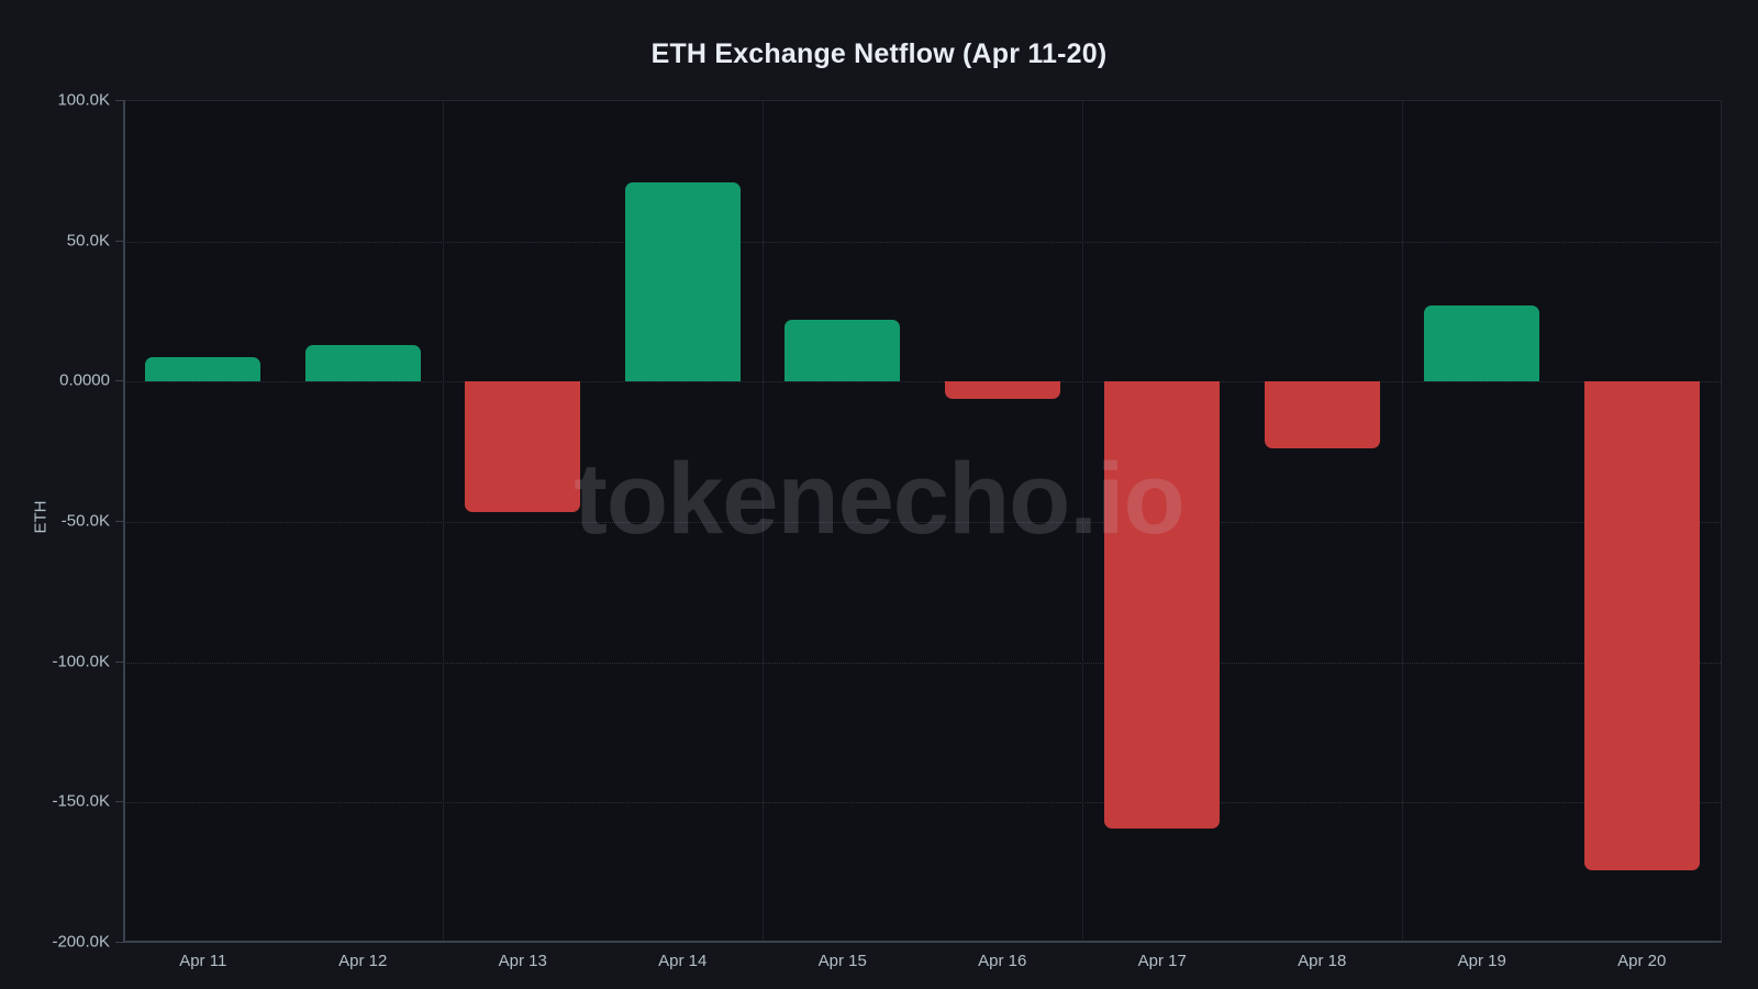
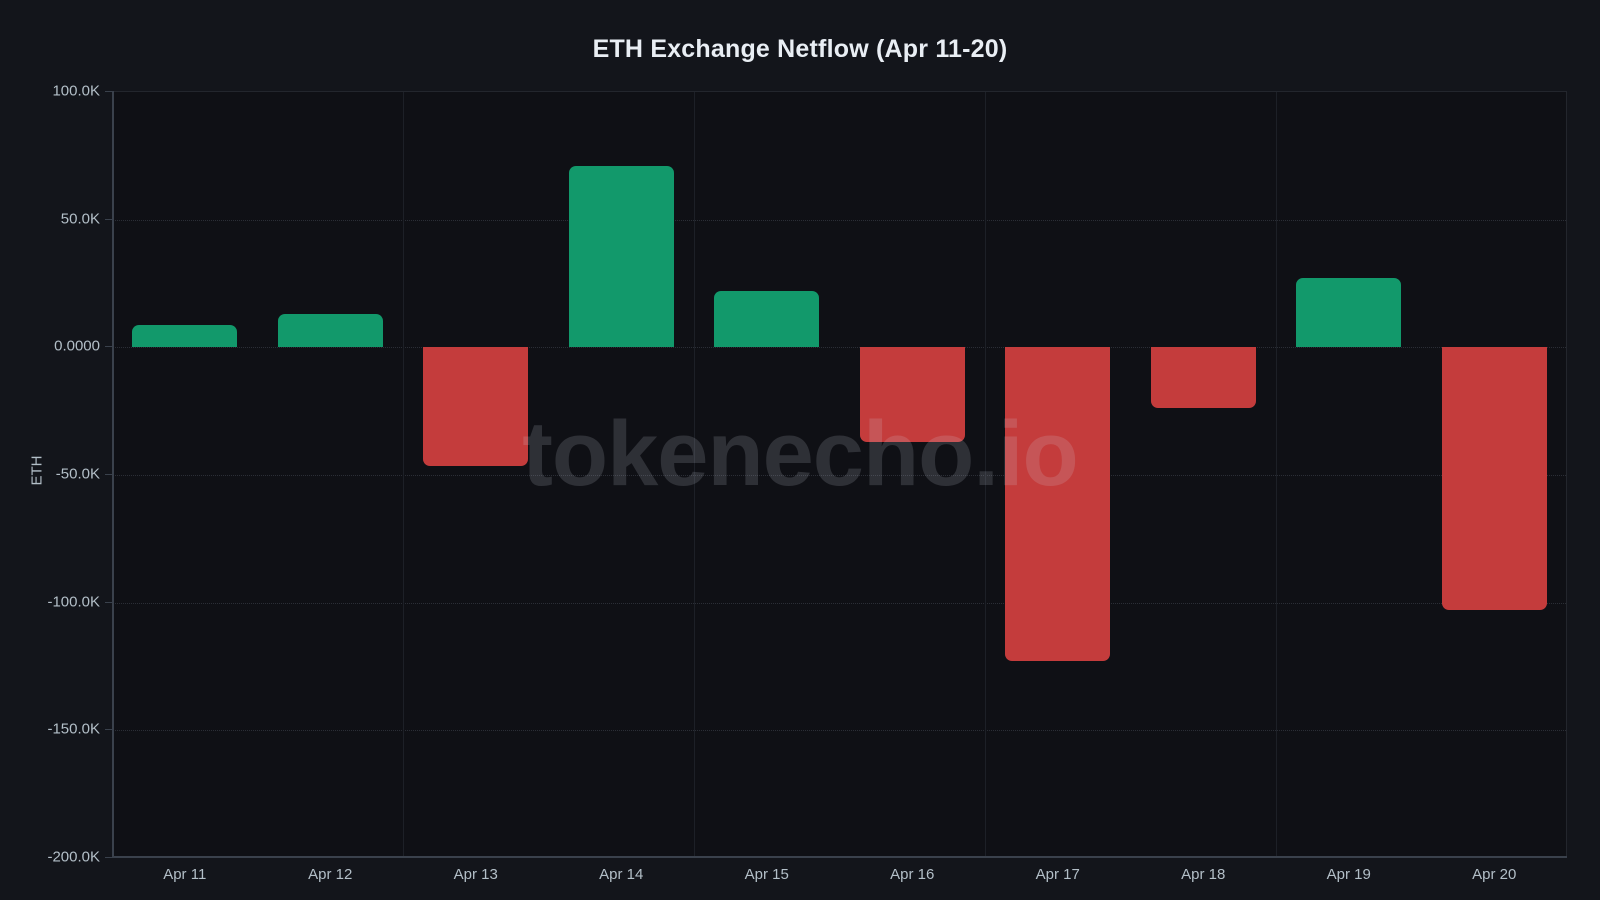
Apr 16: -6K -> -37K
Apr 17: -159K -> -123K
Apr 20: -174K -> -103K
